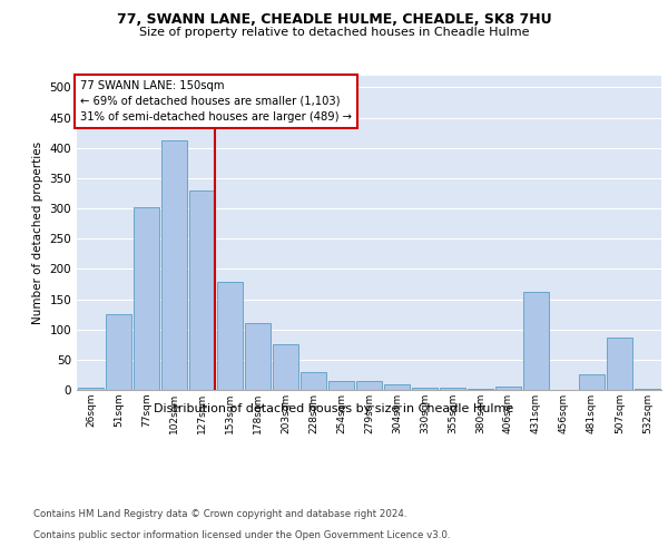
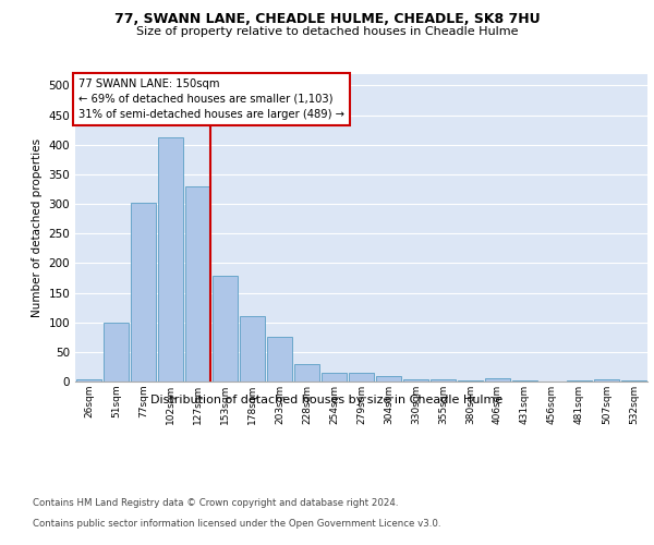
51sqm: 126 -> 99
431sqm: 162 -> 1
481sqm: 26 -> 1
507sqm: 86 -> 3
